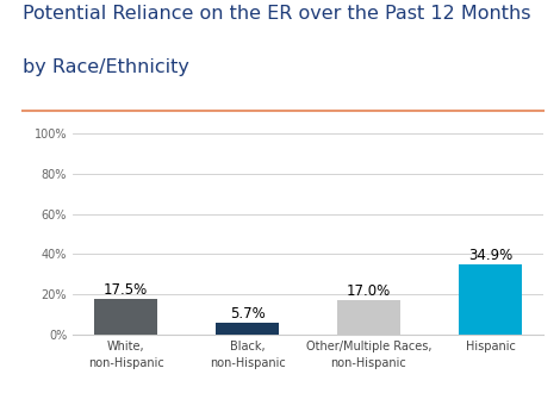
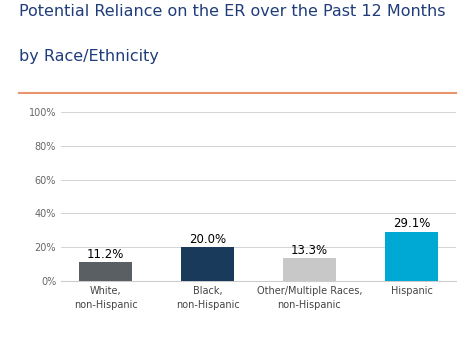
White, non-Hispanic: 17.5% -> 11.2%
Black, non-Hispanic: 5.7% -> 20.0%
Other/Multiple Races, non-Hispanic: 17.0% -> 13.3%
Hispanic: 34.9% -> 29.1%
